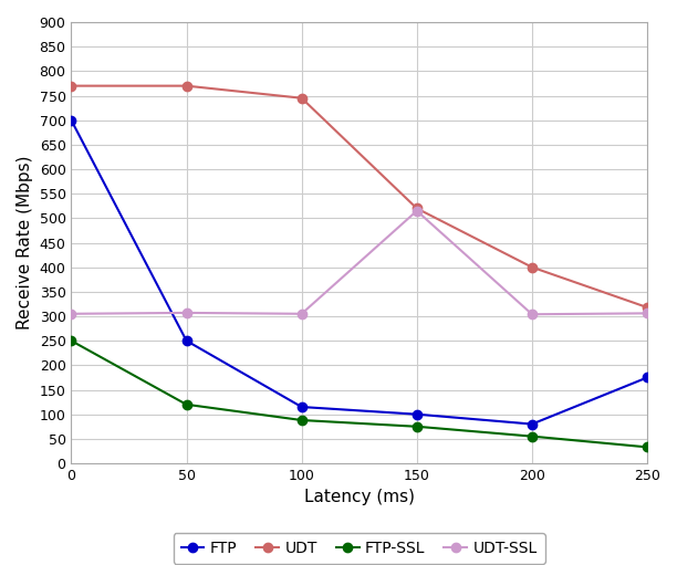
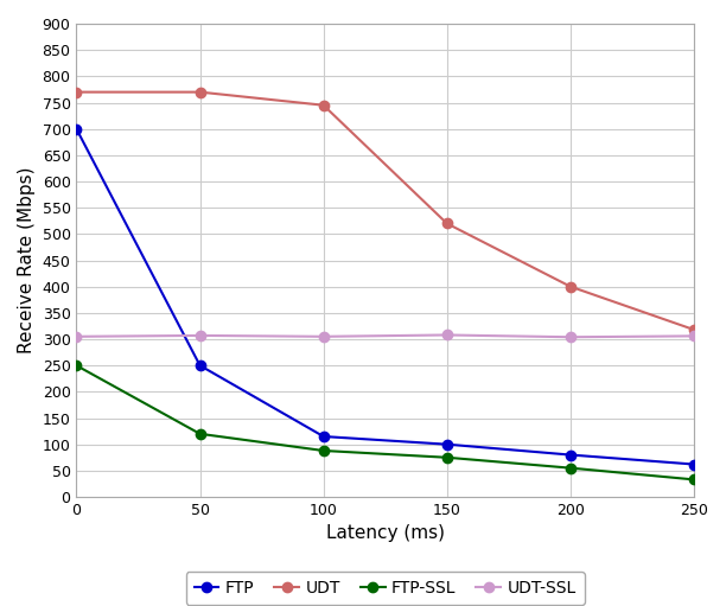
UDT-SSL/150: 515 -> 308
FTP/250: 175 -> 62
